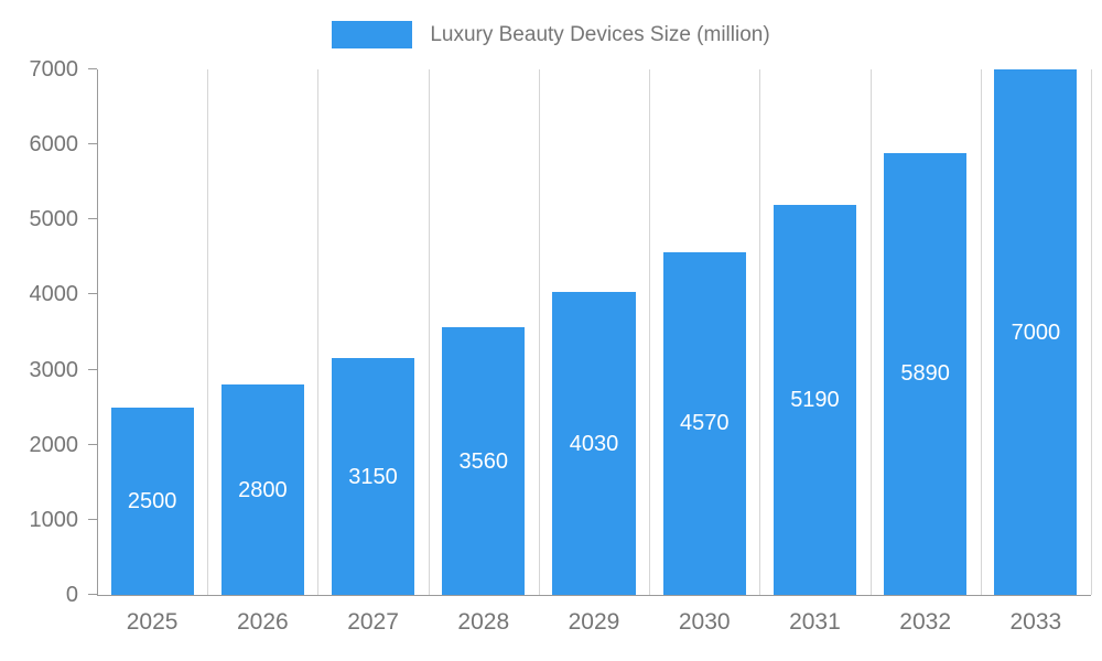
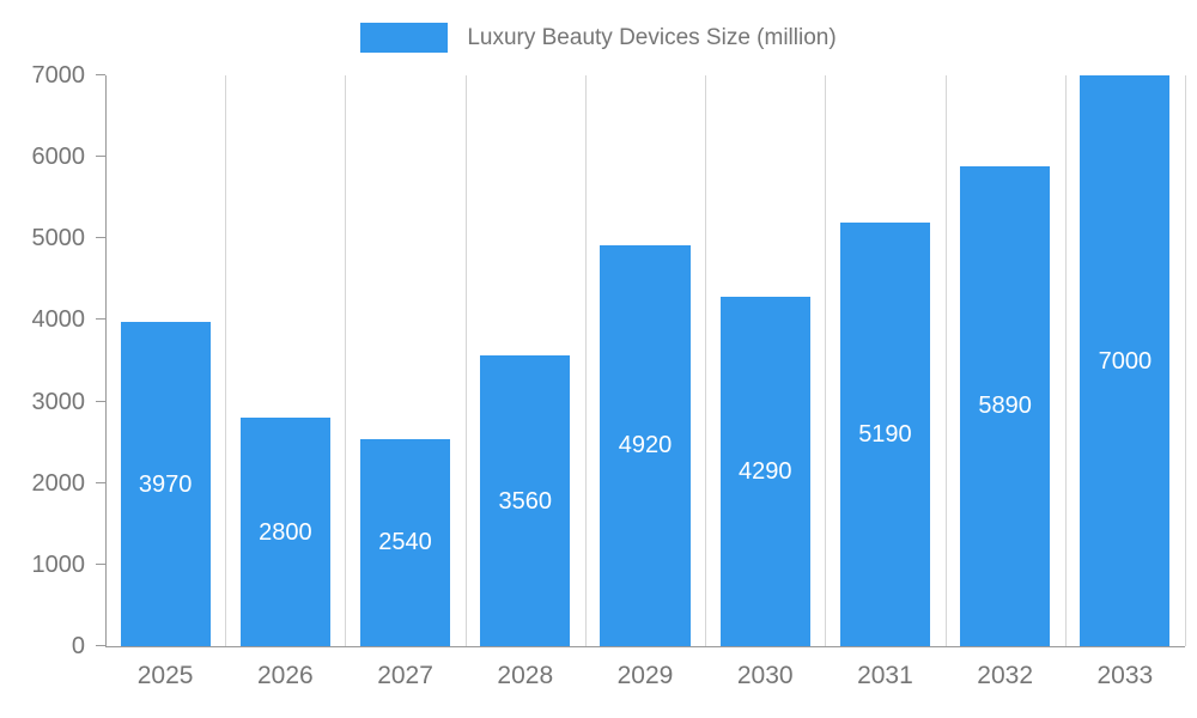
2025: 2500 -> 3970
2027: 3150 -> 2540
2029: 4030 -> 4920
2030: 4570 -> 4290
